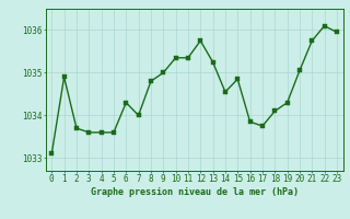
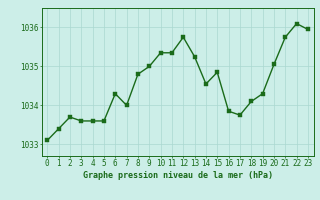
1: 1034.90 -> 1033.40
